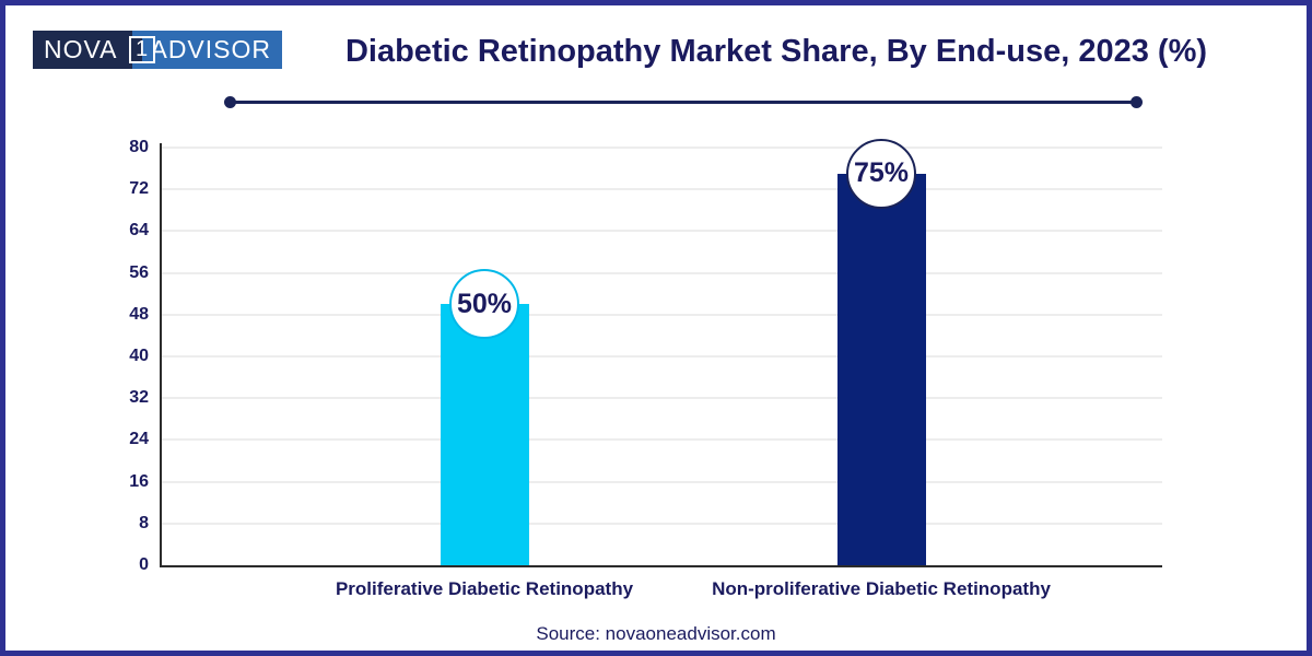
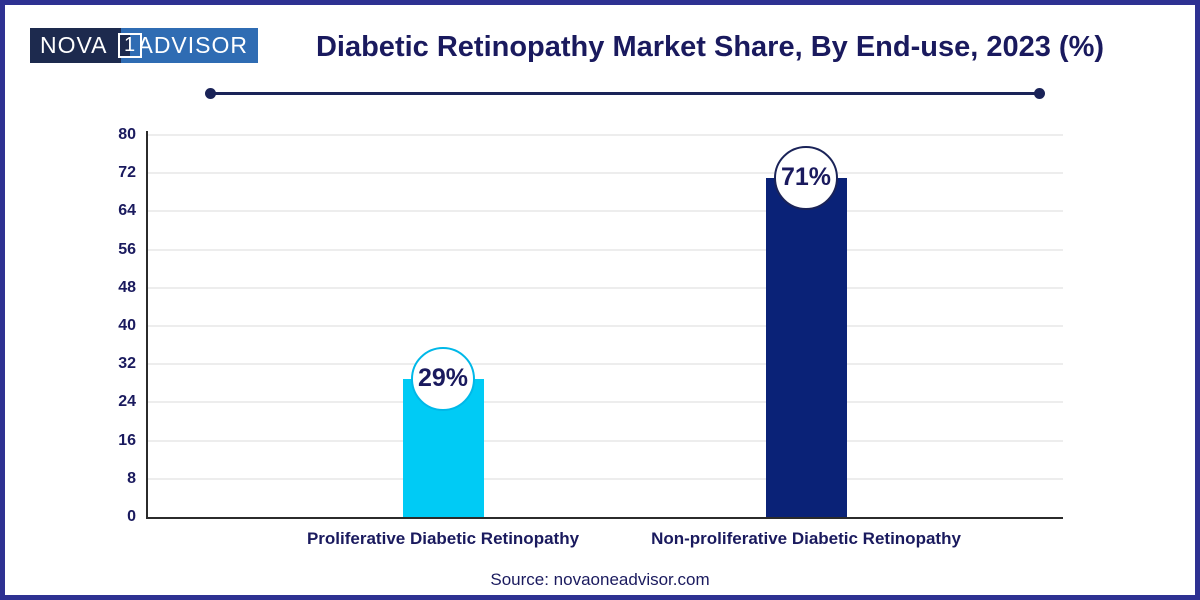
Proliferative Diabetic Retinopathy: 50% -> 29%
Non-proliferative Diabetic Retinopathy: 75% -> 71%
